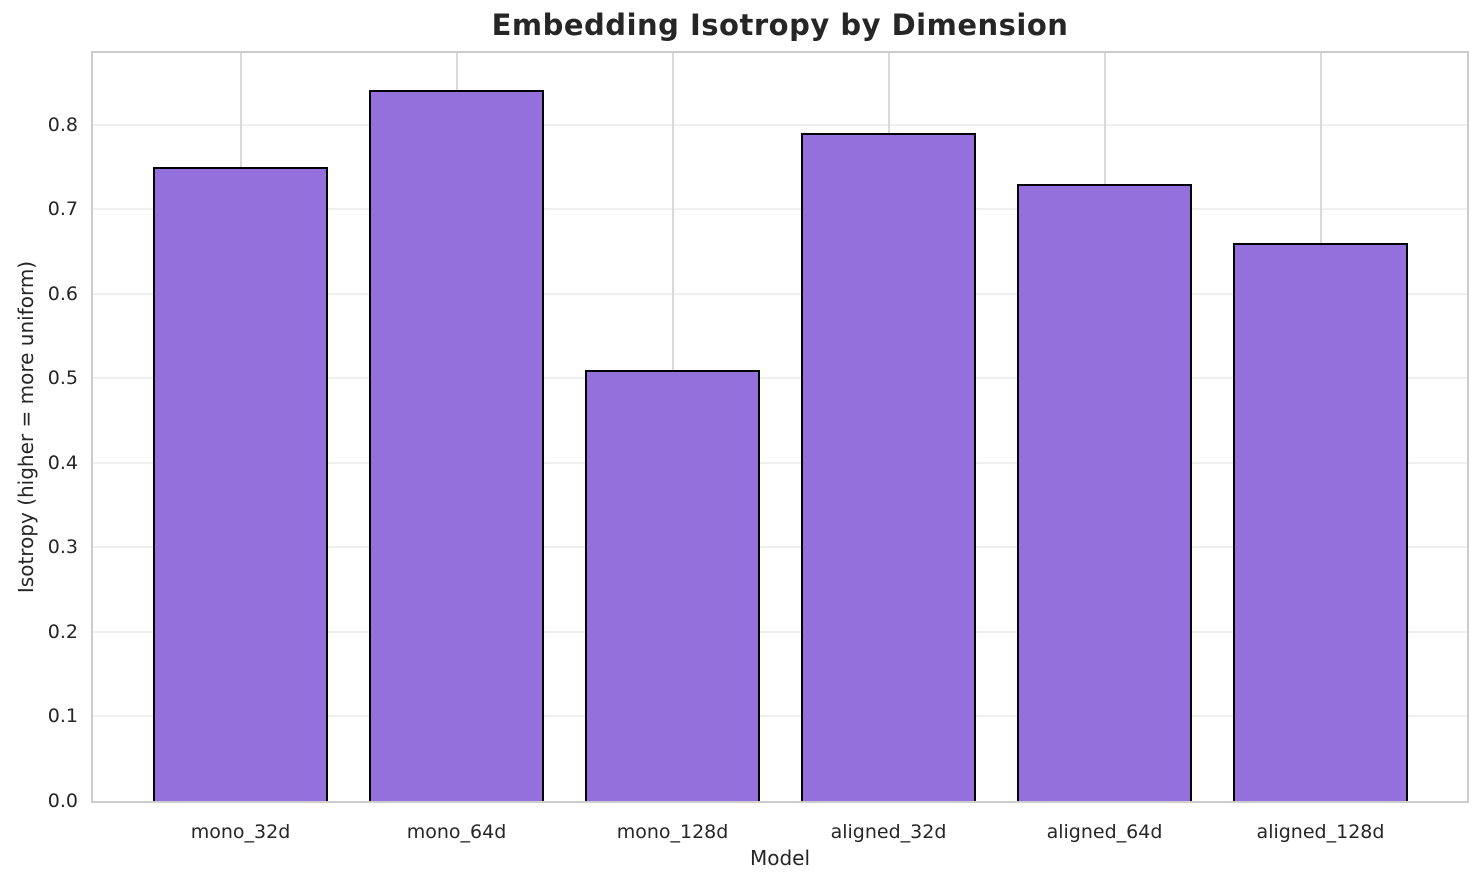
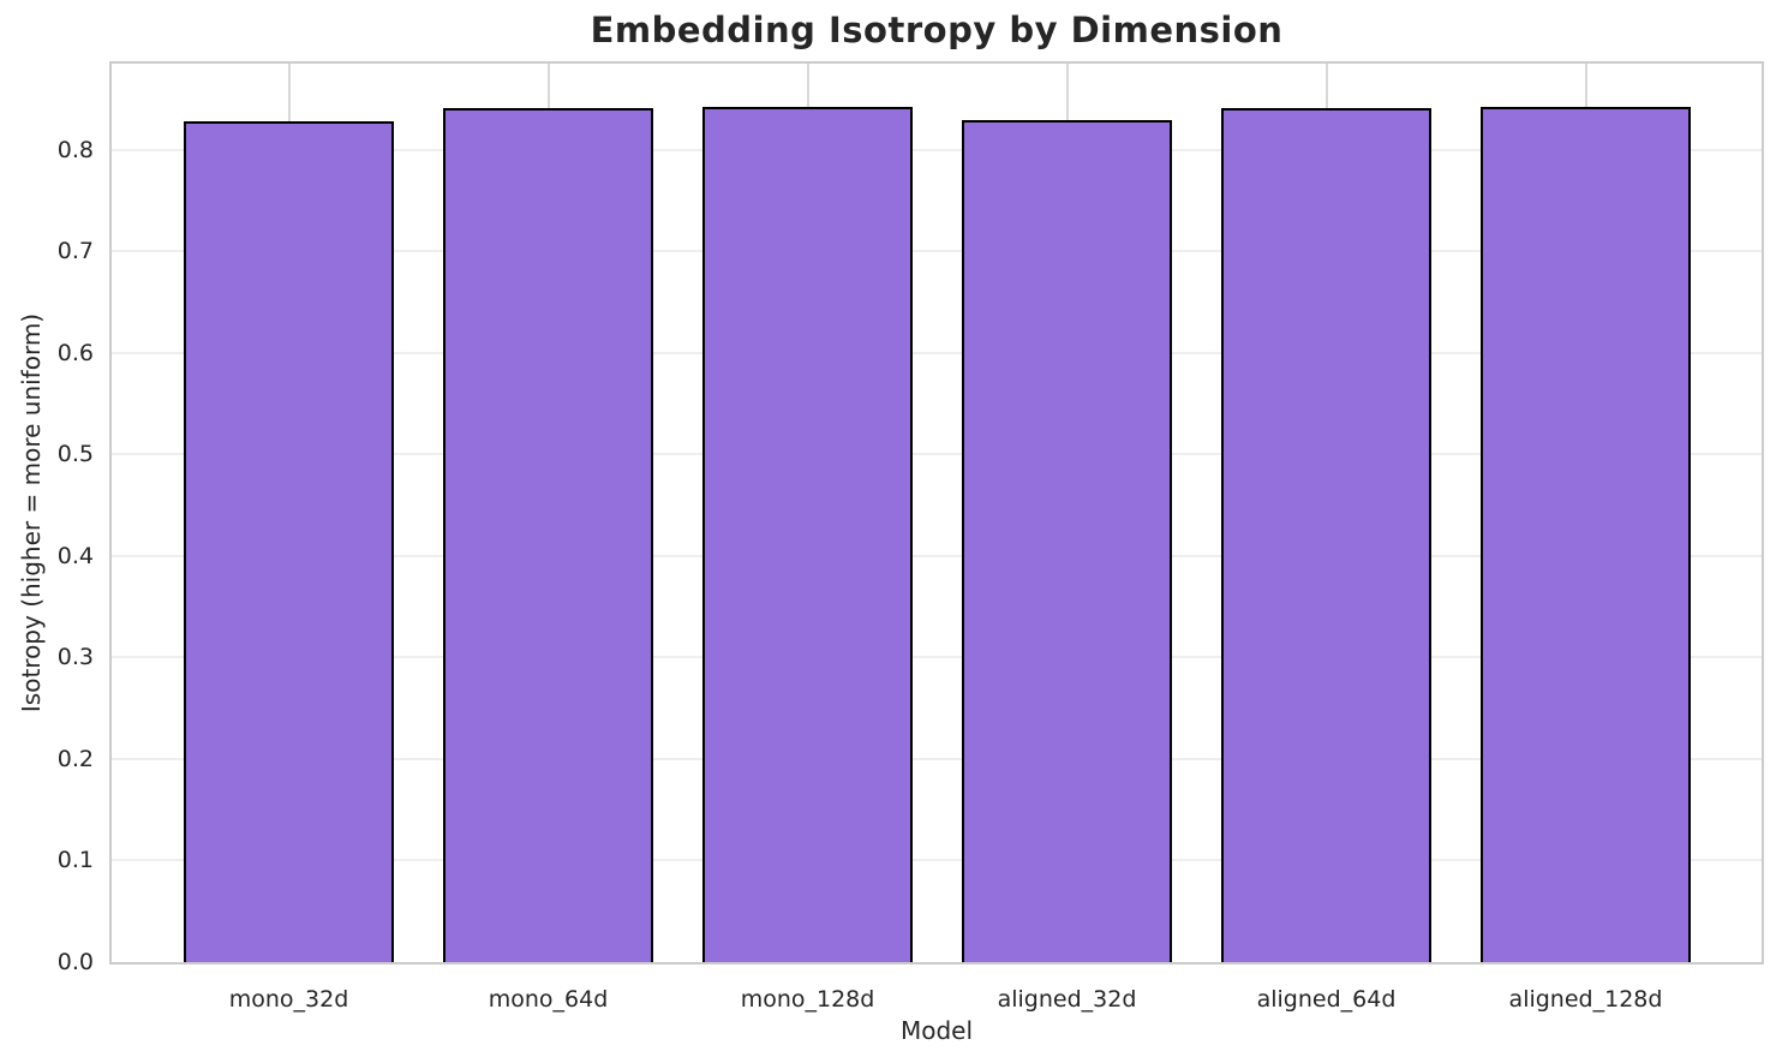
mono_32d: 0.75 -> 0.83
mono_128d: 0.51 -> 0.84
aligned_32d: 0.79 -> 0.83
aligned_64d: 0.73 -> 0.84
aligned_128d: 0.66 -> 0.84
